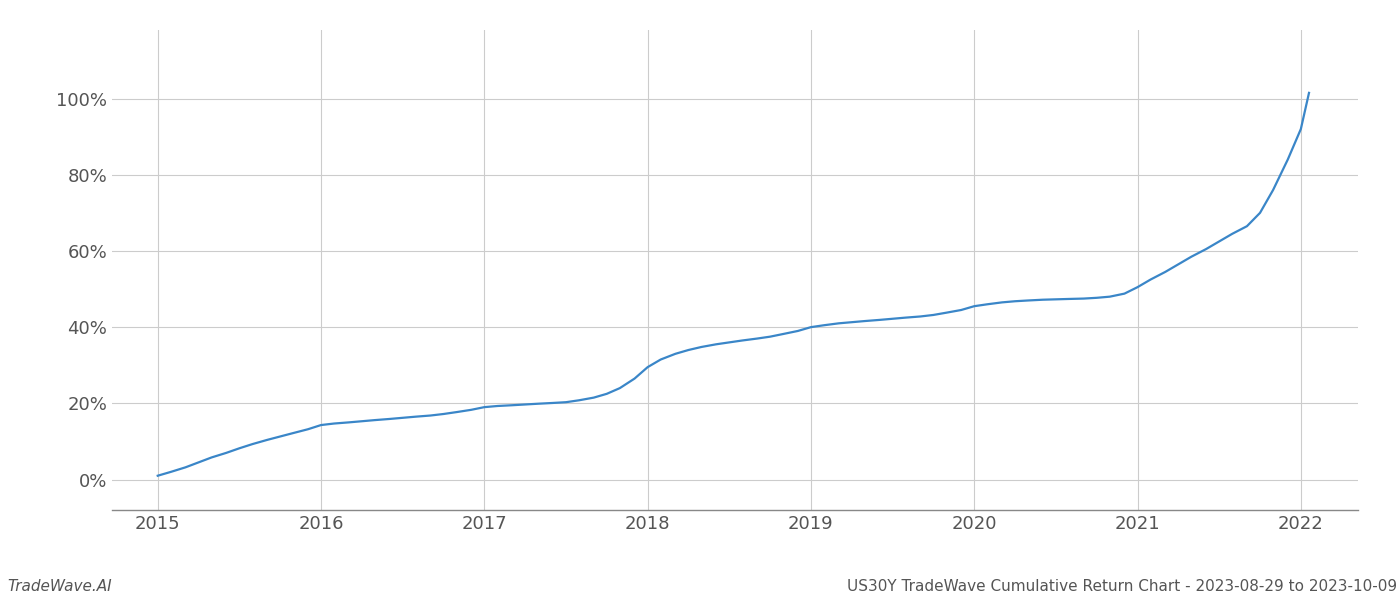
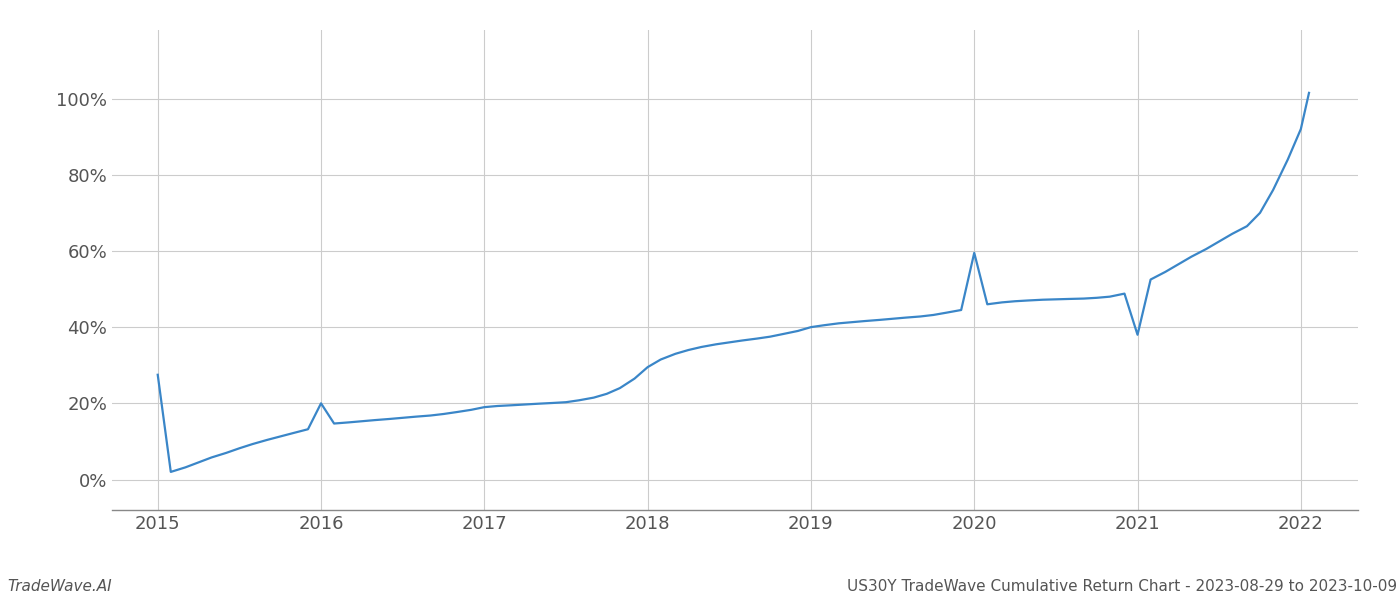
2015: 1.0% -> 27.5%
2016: 14.3% -> 20.0%
2020: 45.5% -> 59.5%
2021: 50.5% -> 38.0%
